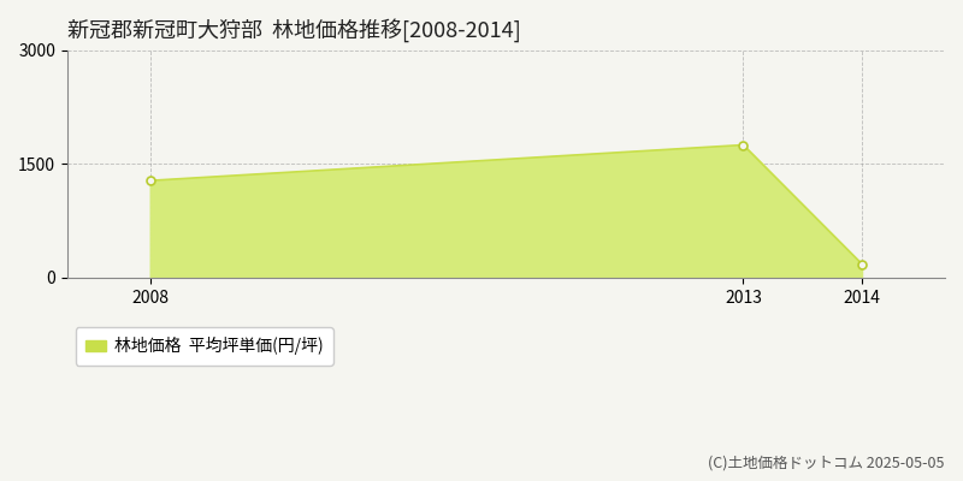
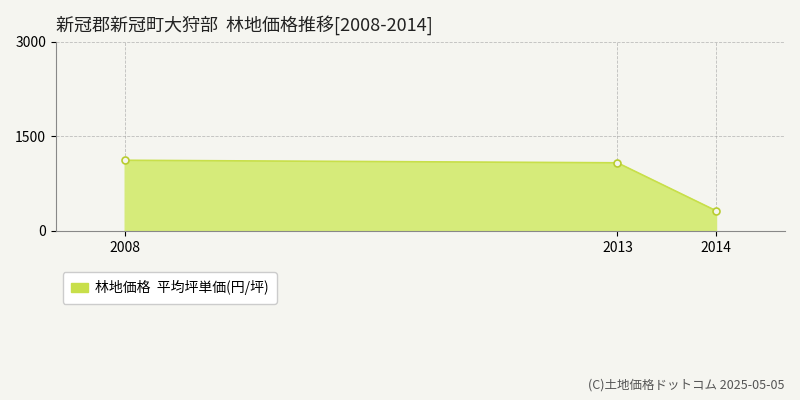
2008: 1280 -> 1120
2013: 1750 -> 1080
2014: 180 -> 320
